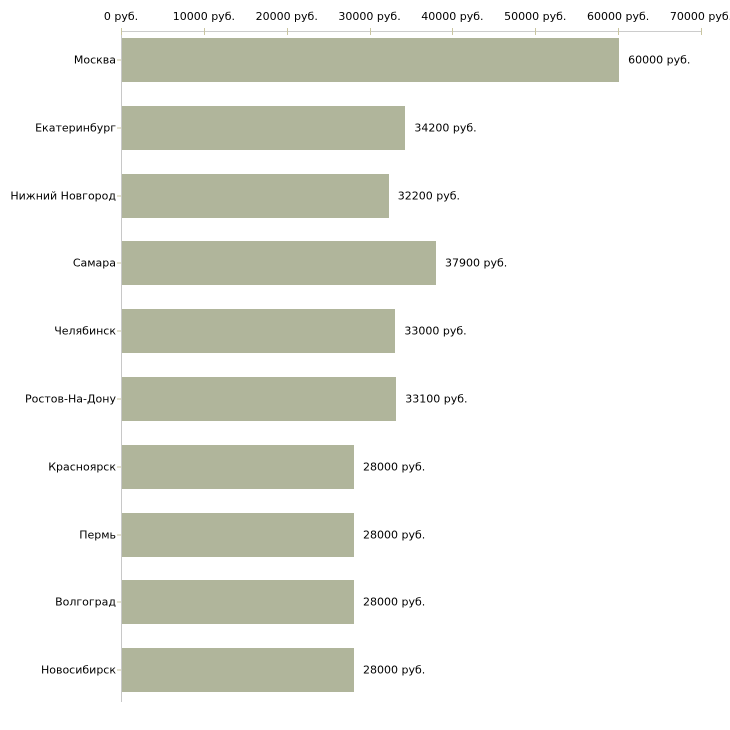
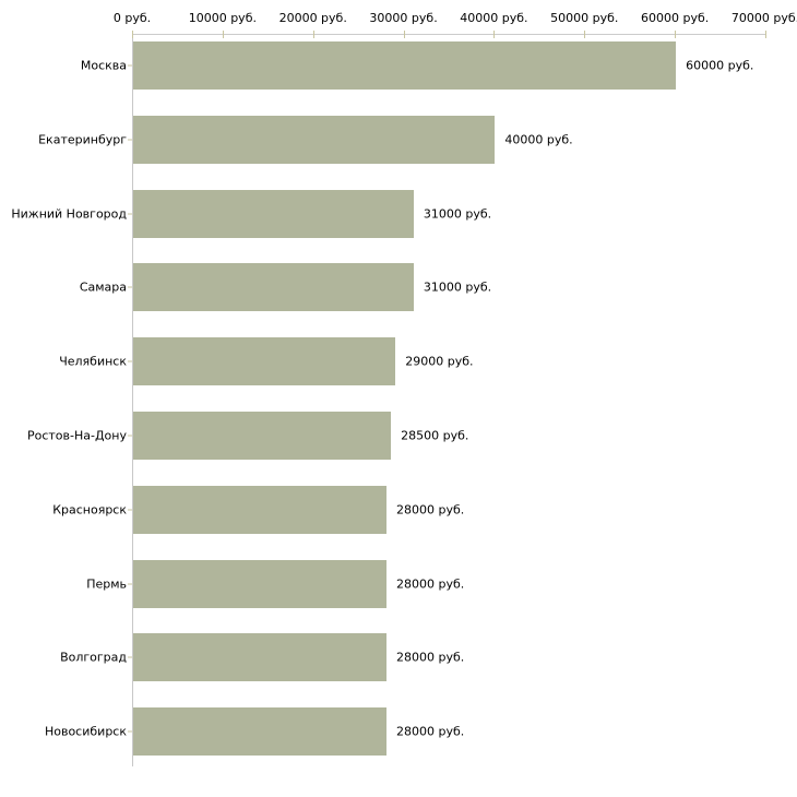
Екатеринбург: 34200 -> 40000
Нижний Новгород: 32200 -> 31000
Самара: 37900 -> 31000
Челябинск: 33000 -> 29000
Ростов-На-Дону: 33100 -> 28500
